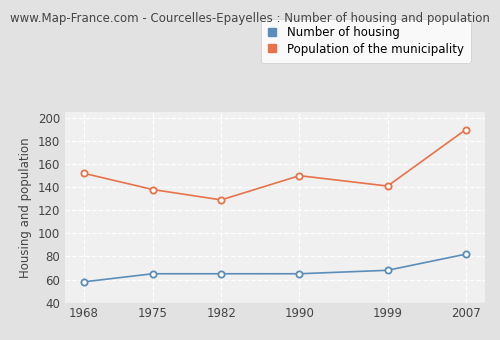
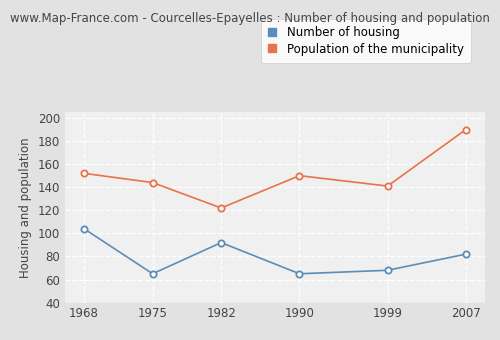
Number of housing/1968: 58 -> 104
Population of the municipality/1975: 138 -> 144
Number of housing/1982: 65 -> 92
Population of the municipality/1982: 129 -> 122
